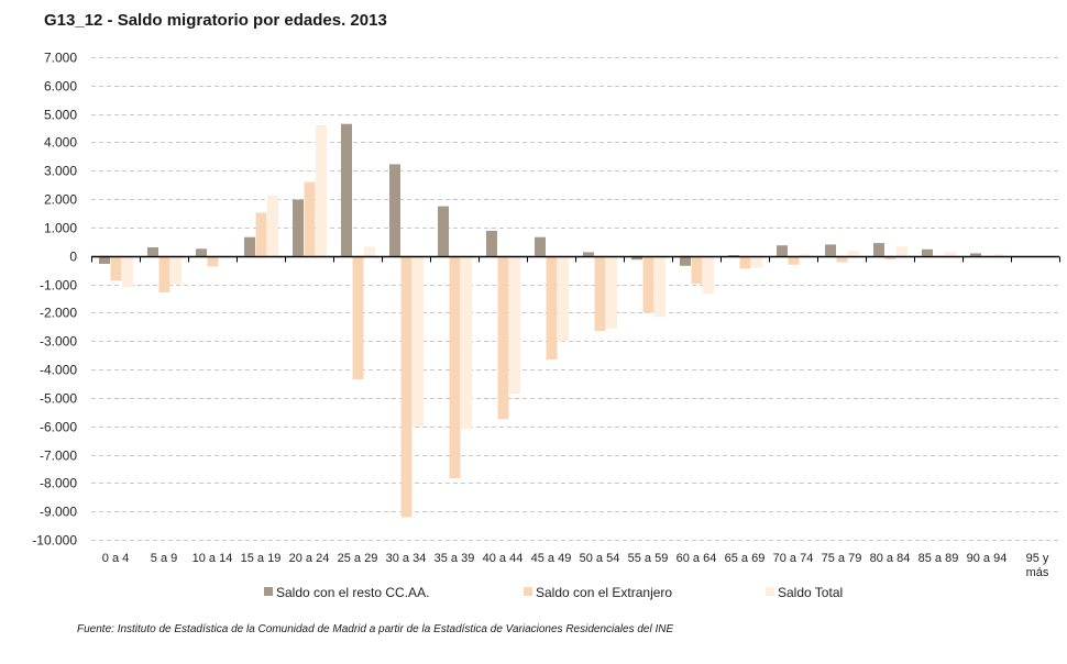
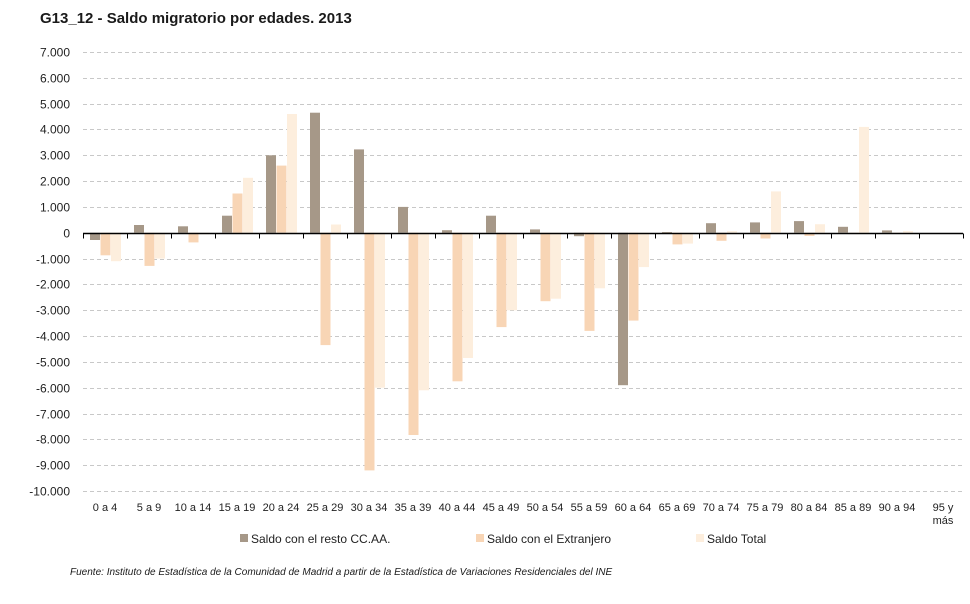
Saldo con el resto CC.AA./20 a 24: 2000 -> 3000
Saldo con el resto CC.AA./35 a 39: 1800 -> 1000
Saldo con el resto CC.AA./40 a 44: 900 -> 100
Saldo con el Extranjero/55 a 59: -2000 -> -3800
Saldo con el resto CC.AA./60 a 64: -400 -> -5900
Saldo con el Extranjero/60 a 64: -1000 -> -3400
Saldo Total/75 a 79: 200 -> 1600
Saldo Total/85 a 89: 200 -> 4100
